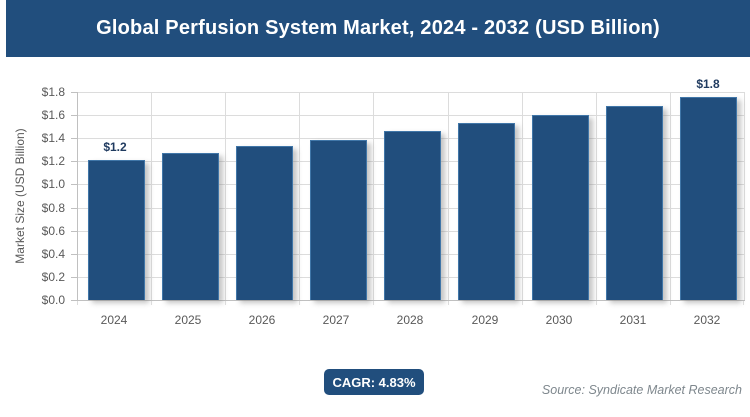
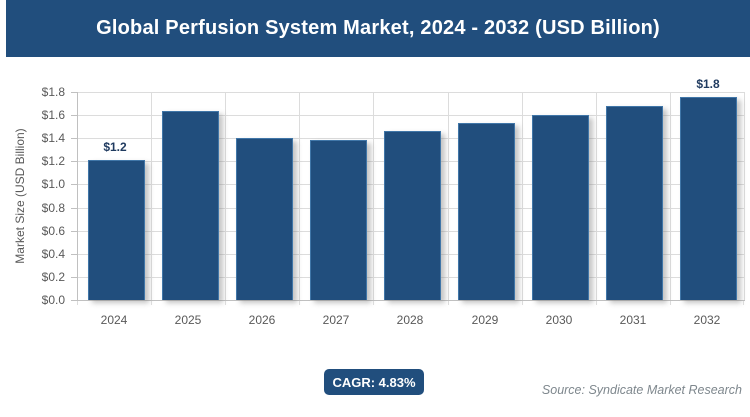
2025: $1.26 -> $1.63
2026: $1.32 -> $1.39
